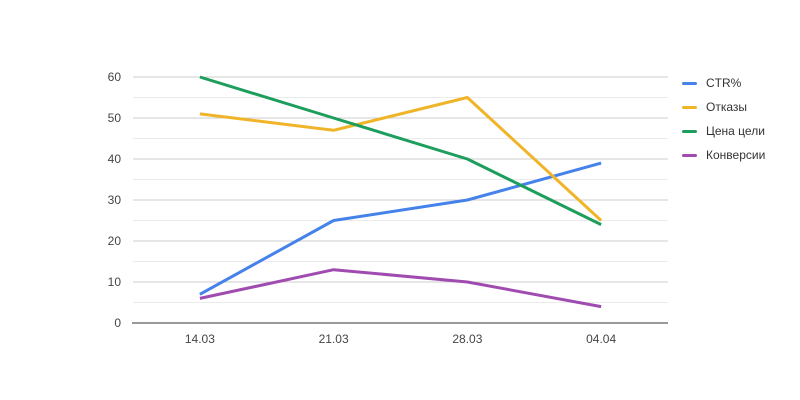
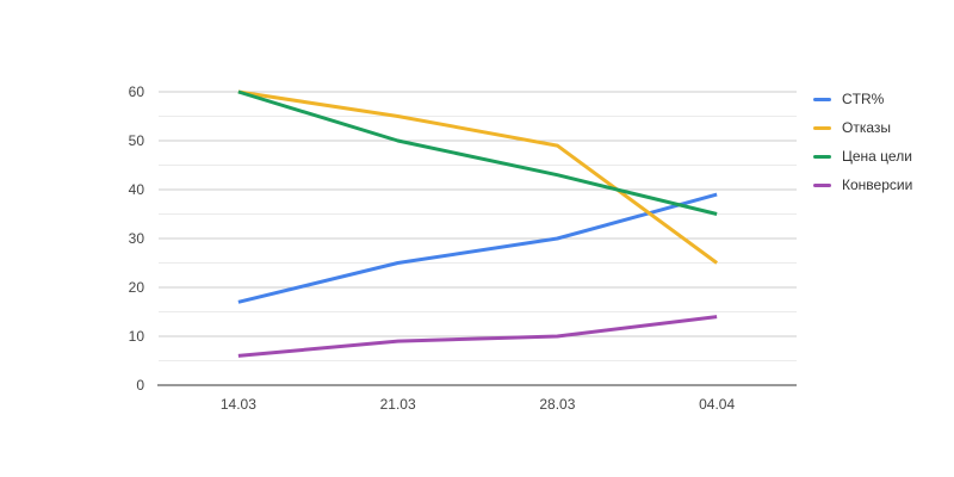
CTR%/14.03: 7 -> 17
Отказы/14.03: 51 -> 60
Отказы/21.03: 47 -> 55
Конверсии/21.03: 13 -> 9
Отказы/28.03: 55 -> 49
Цена цели/28.03: 40 -> 43
Цена цели/04.04: 24 -> 35
Конверсии/04.04: 4 -> 14
